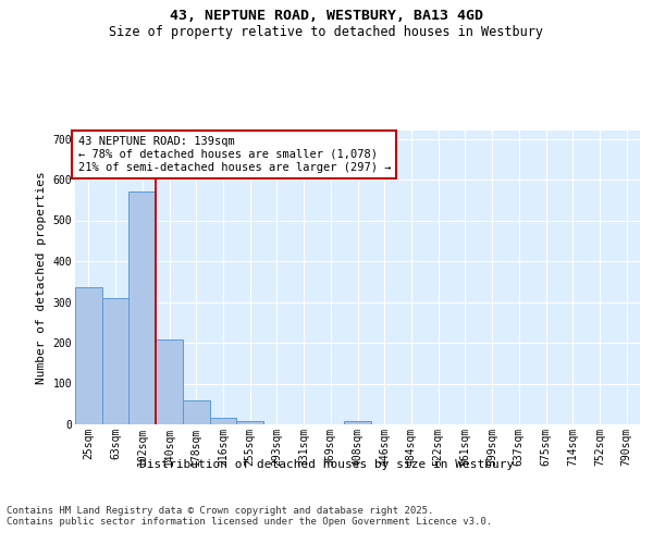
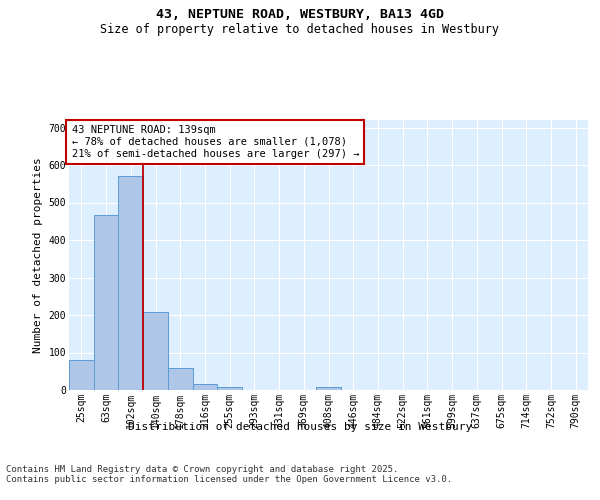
25sqm: 335 -> 80
63sqm: 310 -> 467
